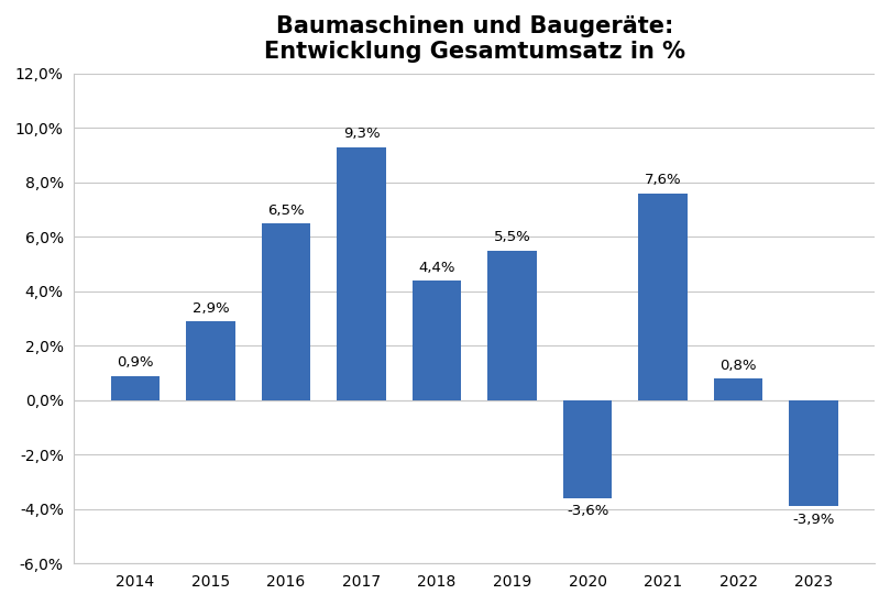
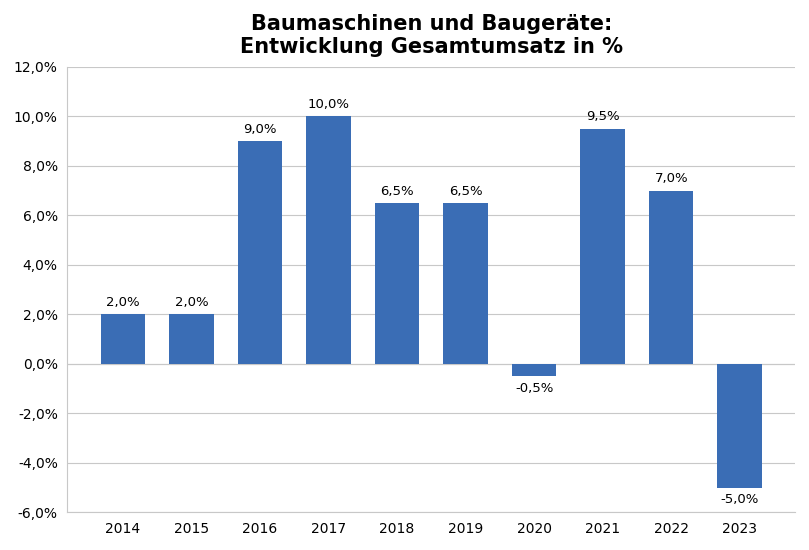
2014: 0,9% -> 2,0%
2015: 2,9% -> 2,0%
2016: 6,5% -> 9,0%
2017: 9,3% -> 10,0%
2018: 4,4% -> 6,5%
2019: 5,5% -> 6,5%
2020: -3,6% -> -0,5%
2021: 7,6% -> 9,5%
2022: 0,8% -> 7,0%
2023: -3,9% -> -5,0%
